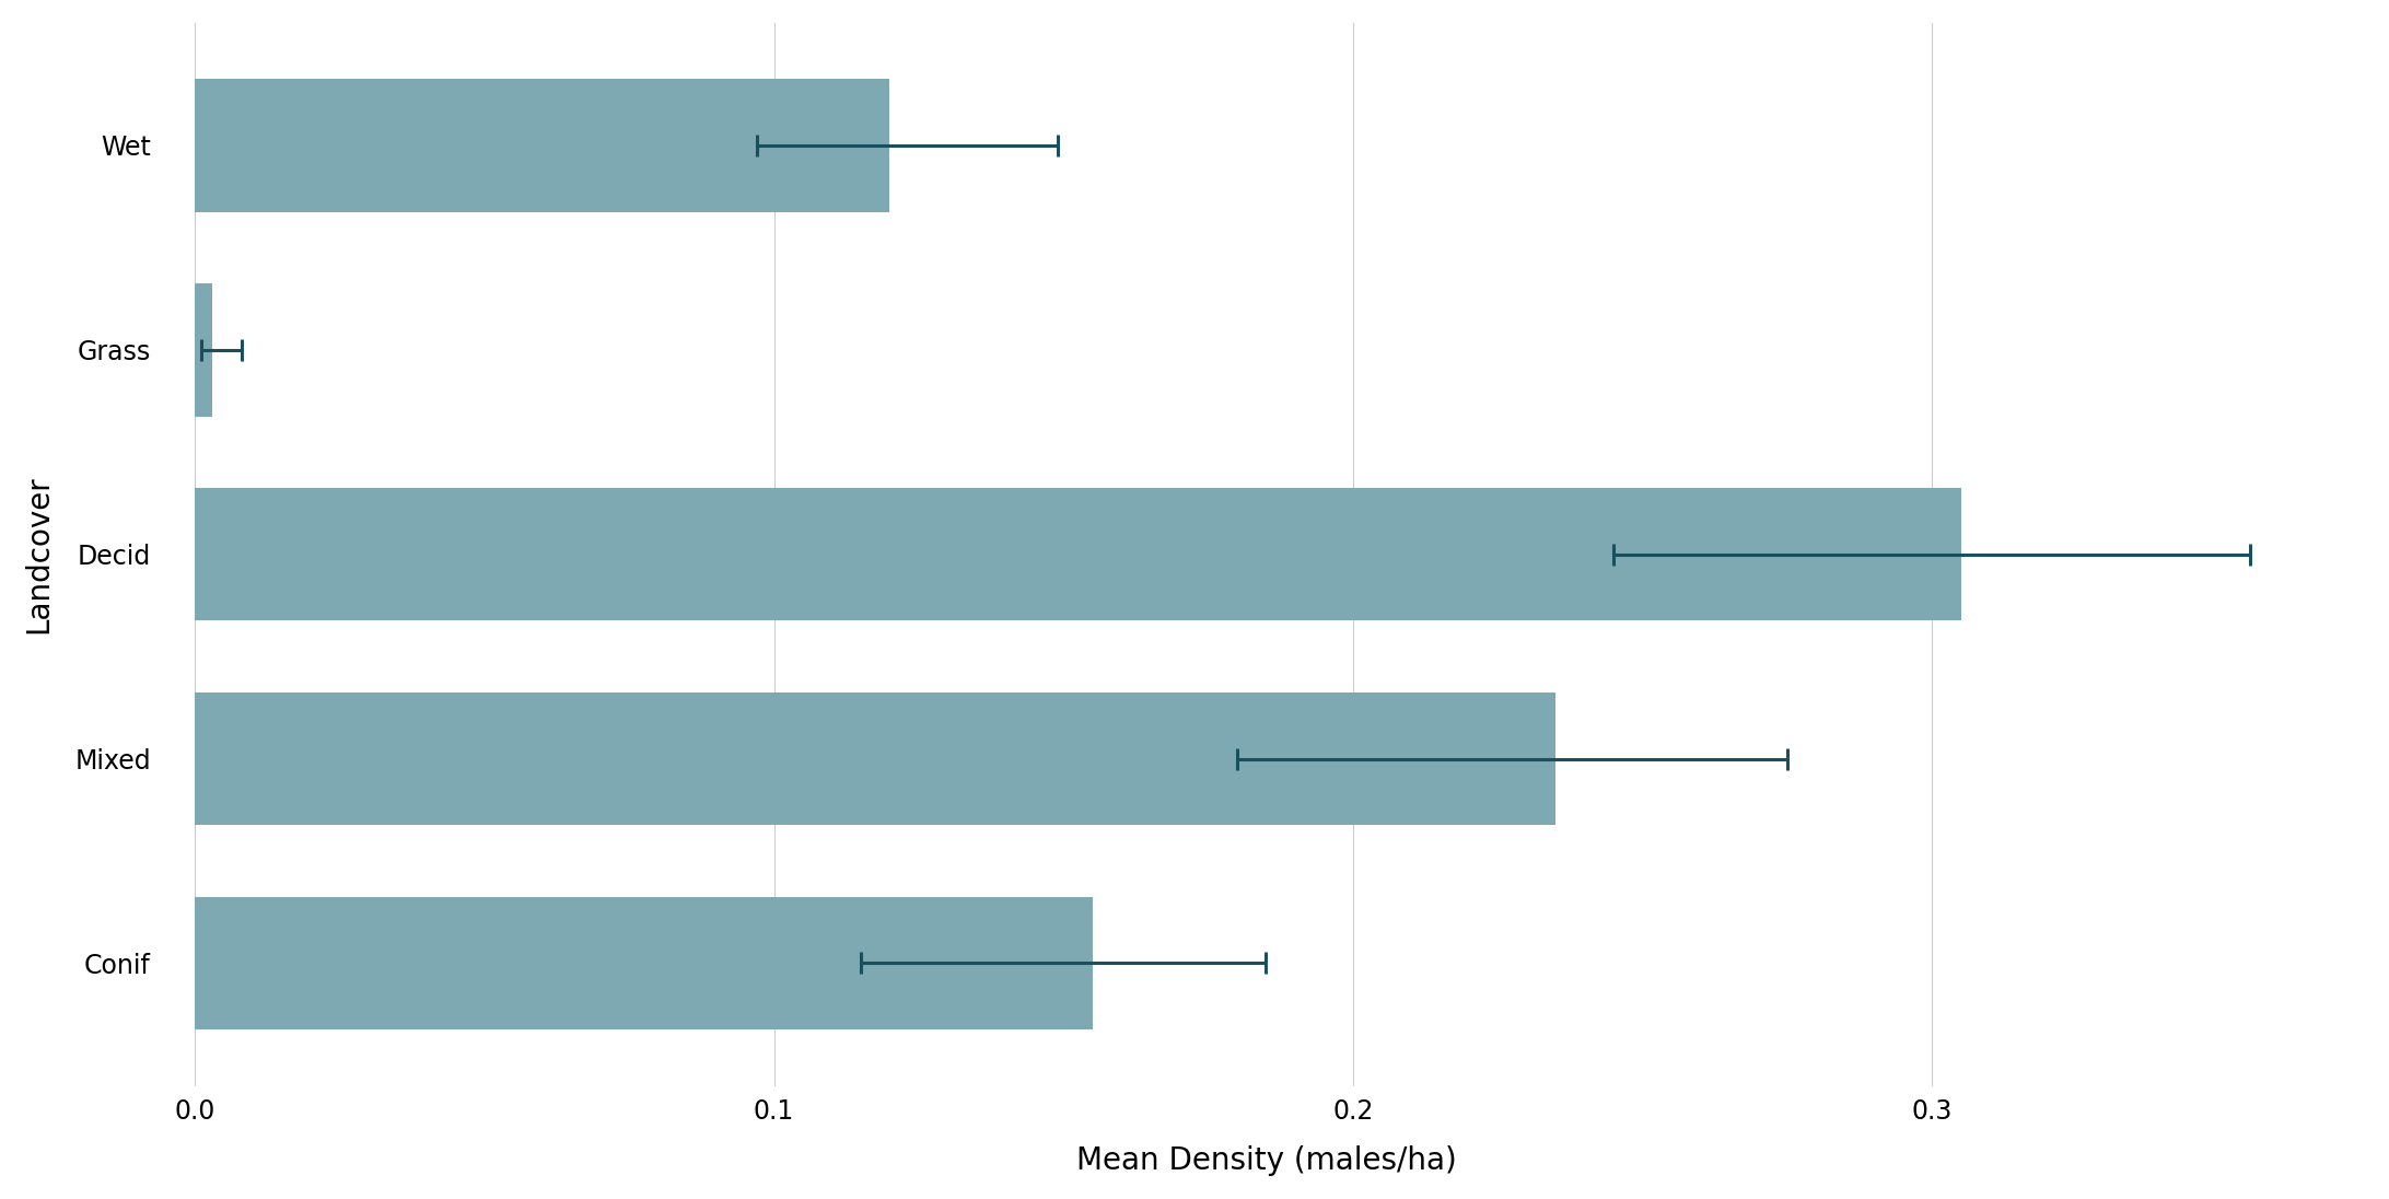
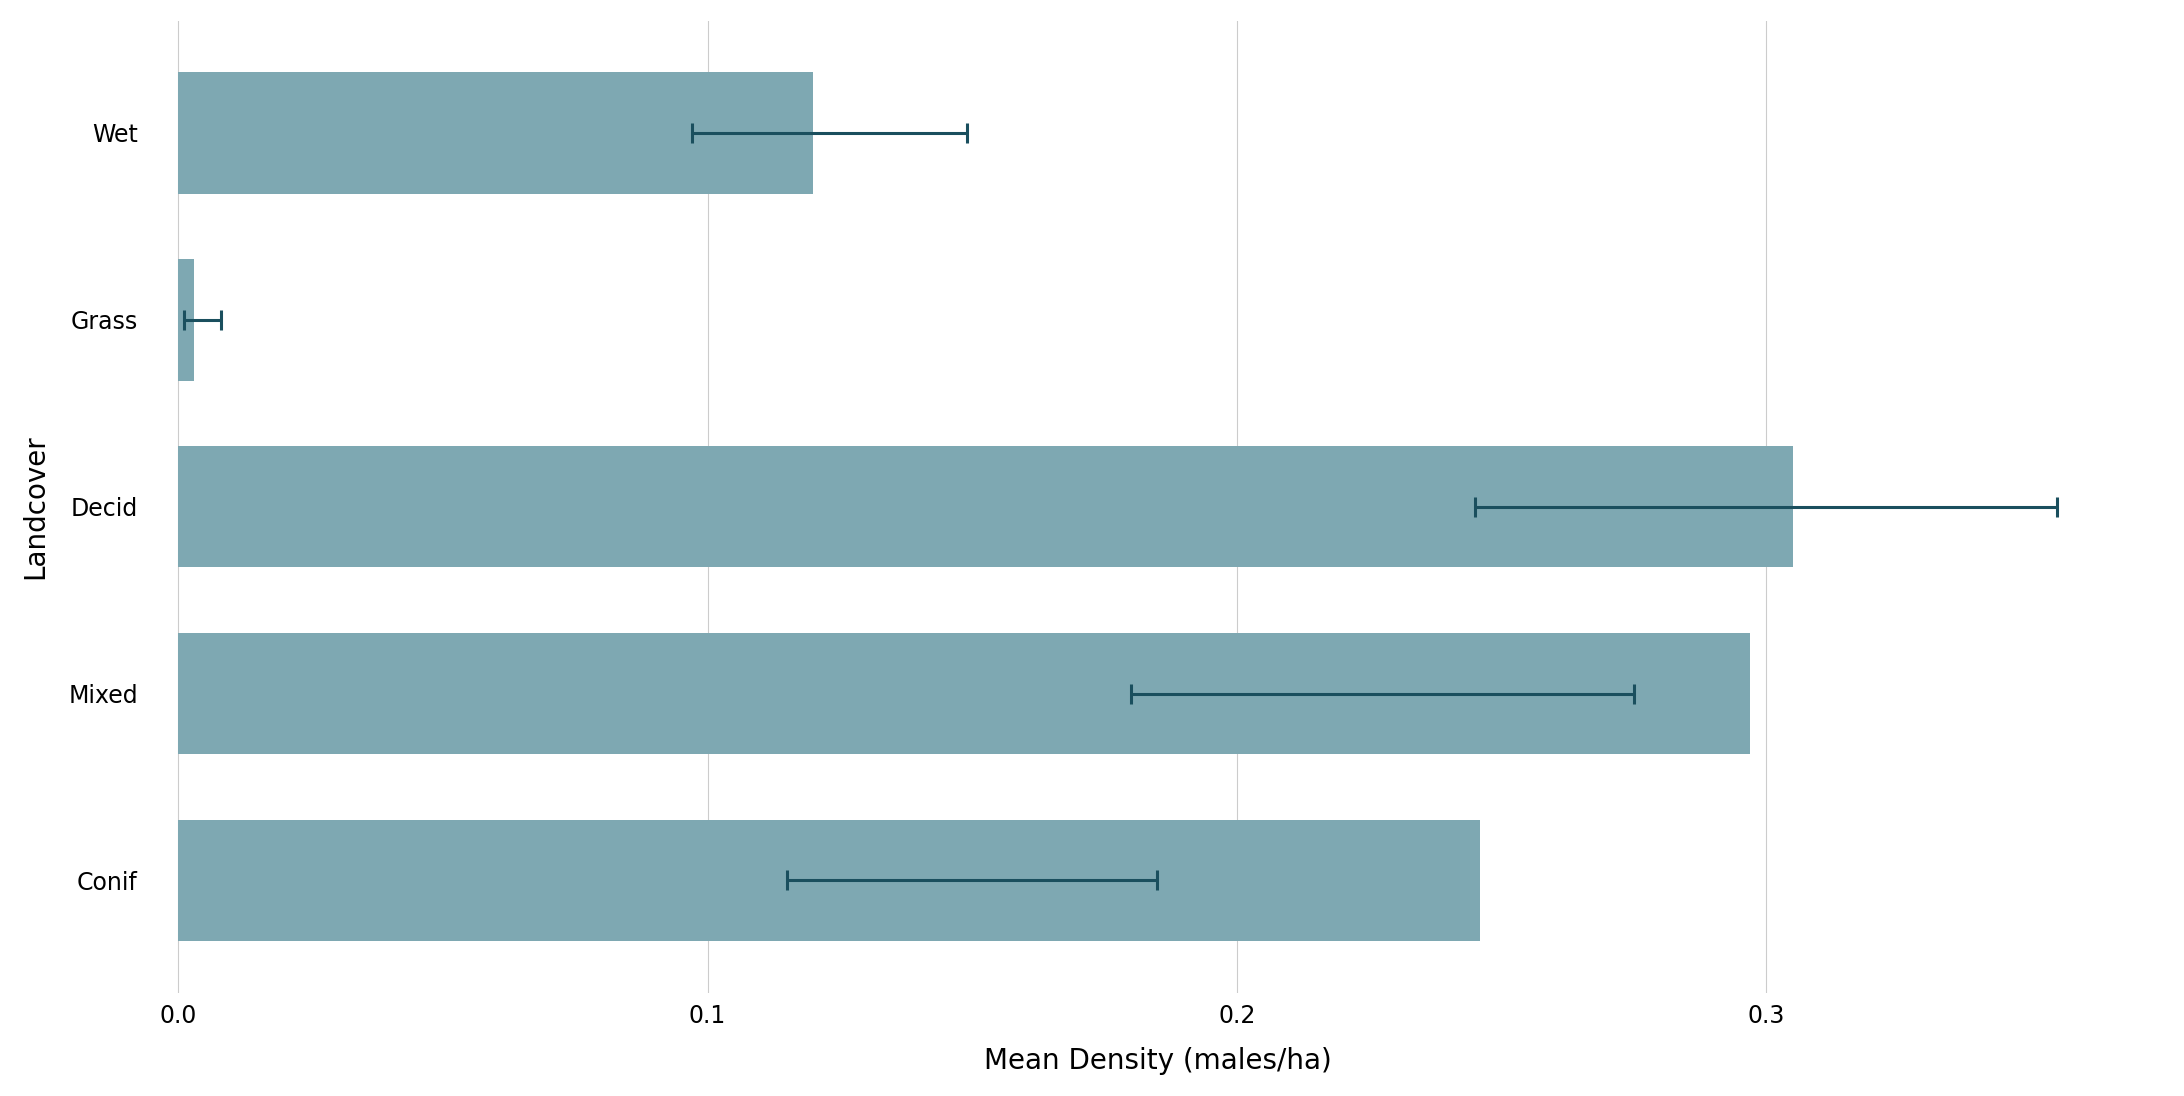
Mixed: 0.235 -> 0.297
Conif: 0.155 -> 0.246
